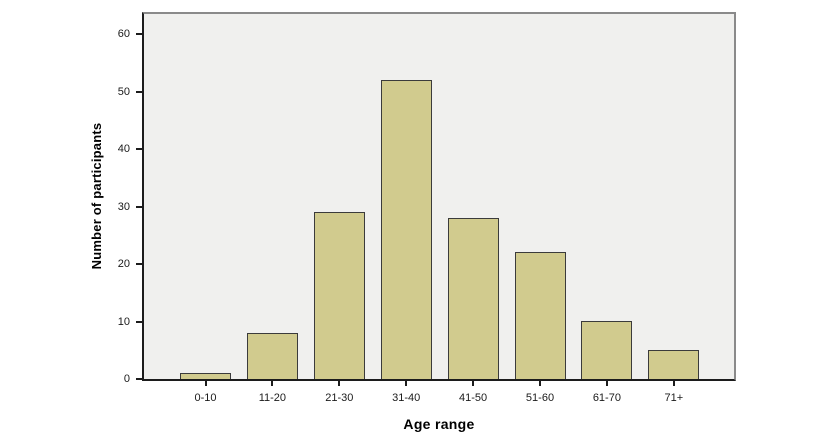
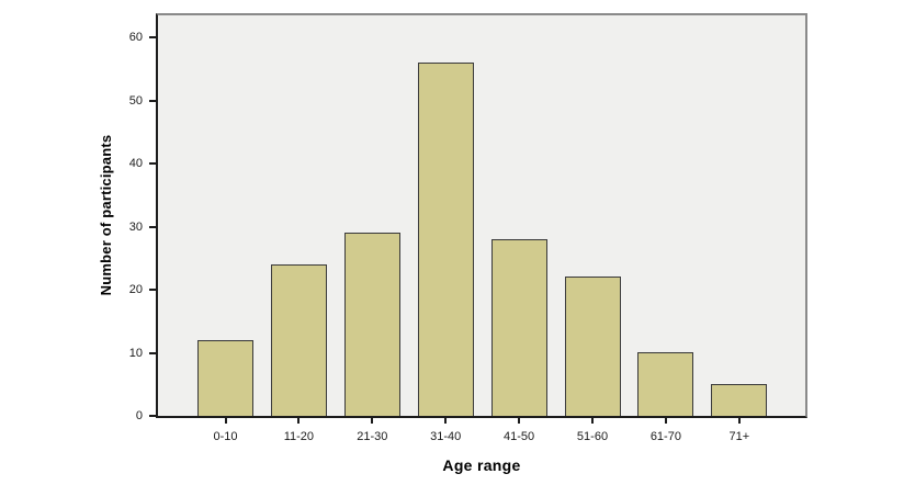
0-10: 1 -> 12
11-20: 8 -> 24
31-40: 52 -> 56
